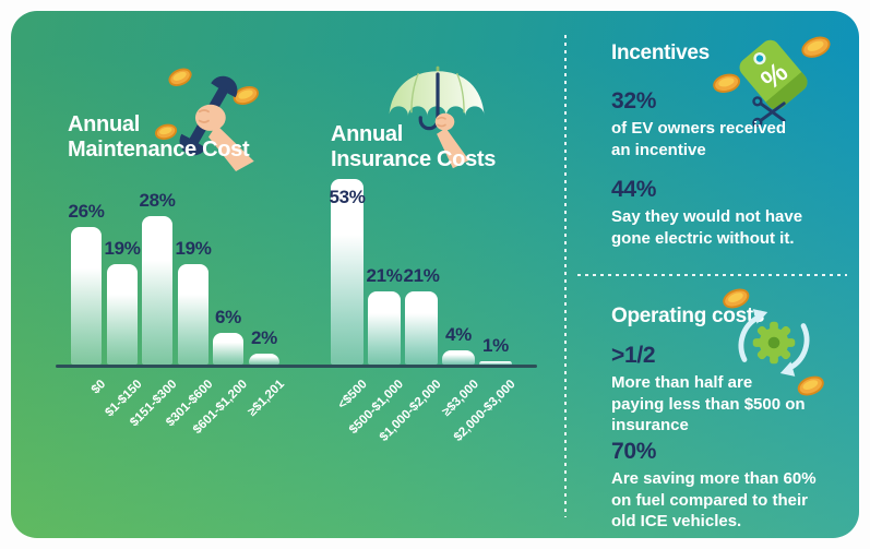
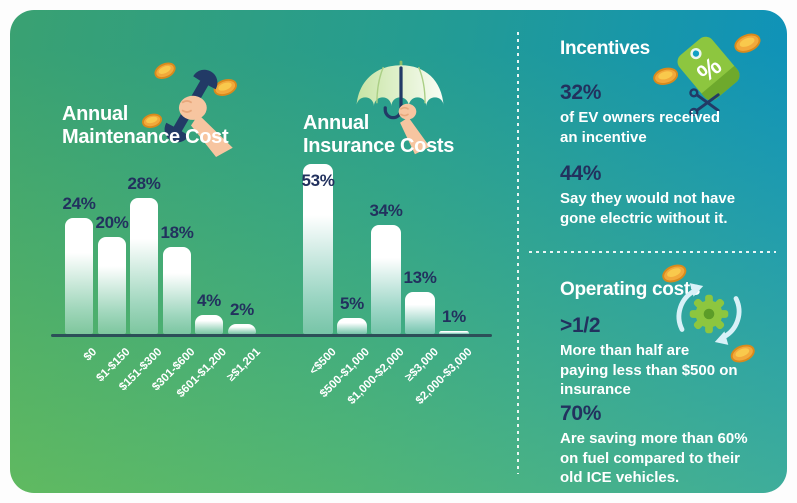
Annual Maintenance Cost/$0: 26% -> 24%
Annual Maintenance Cost/$1-$150: 19% -> 20%
Annual Maintenance Cost/$301-$600: 19% -> 18%
Annual Maintenance Cost/$601-$1,200: 6% -> 4%
Annual Insurance Costs/$500-$1,000: 21% -> 5%
Annual Insurance Costs/$1,000-$2,000: 21% -> 34%
Annual Insurance Costs/≥$3,000: 4% -> 13%
